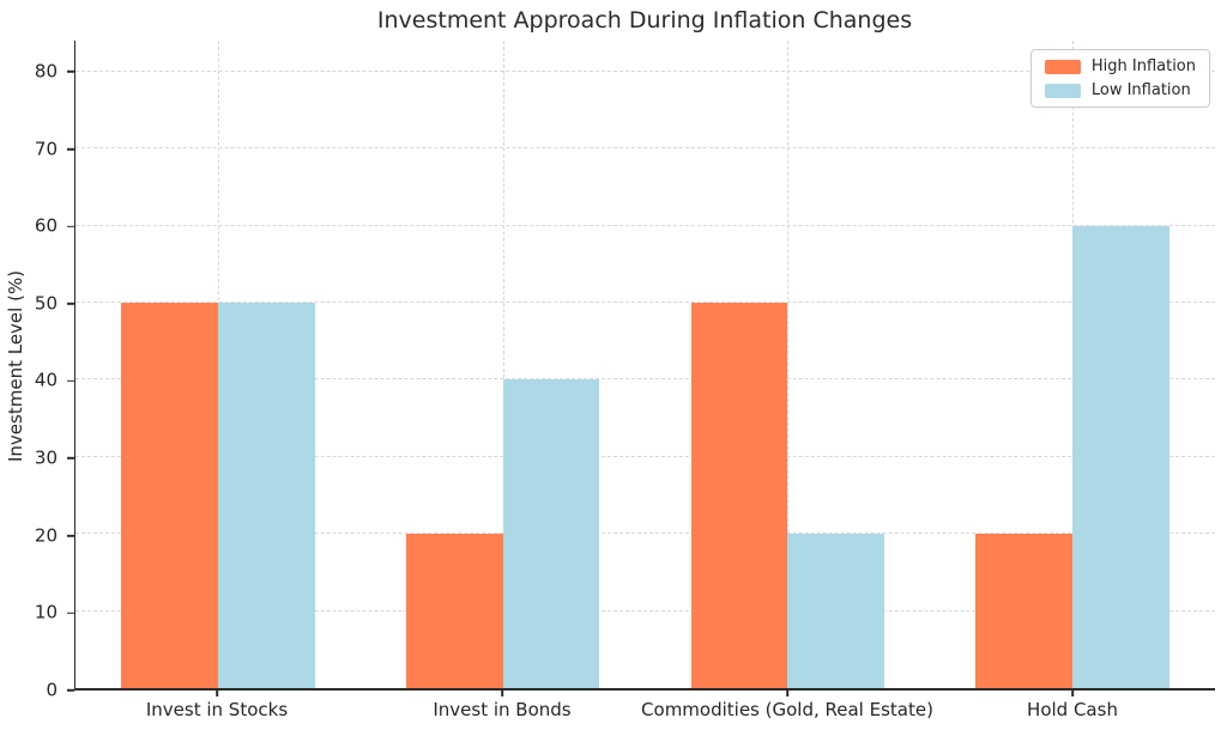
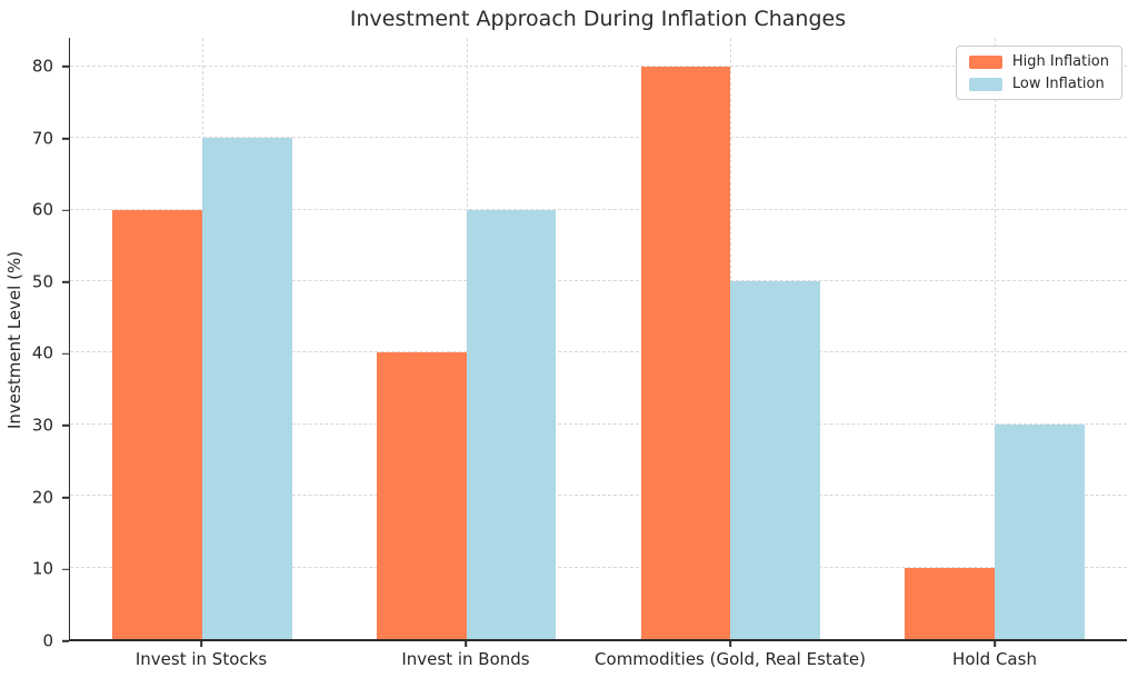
High Inflation/Invest in Stocks: 50 -> 60
Low Inflation/Invest in Stocks: 50 -> 70
High Inflation/Invest in Bonds: 20 -> 40
Low Inflation/Invest in Bonds: 40 -> 60
High Inflation/Commodities (Gold, Real Estate): 50 -> 80
Low Inflation/Commodities (Gold, Real Estate): 20 -> 50
High Inflation/Hold Cash: 20 -> 10
Low Inflation/Hold Cash: 60 -> 30
